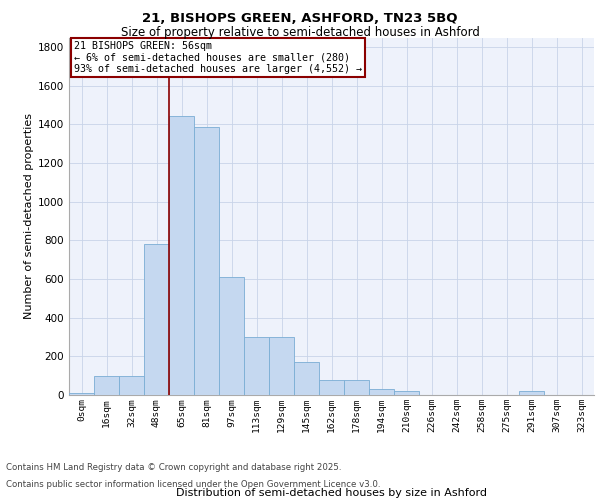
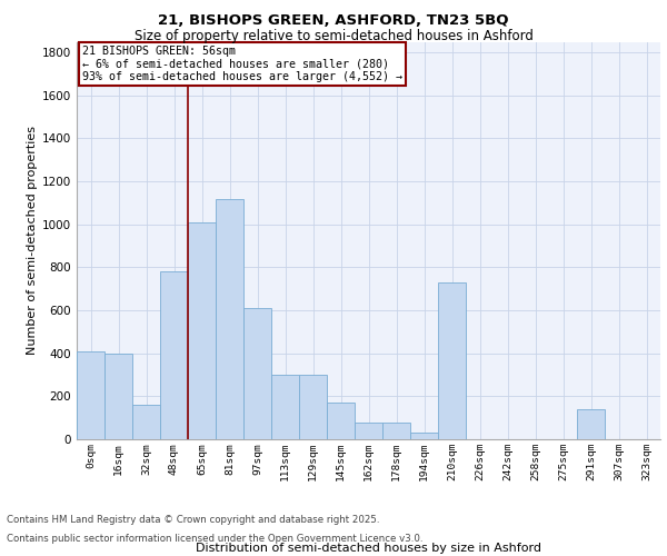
0sqm: 10 -> 410
16sqm: 100 -> 400
32sqm: 100 -> 160
65sqm: 1440 -> 1010
81sqm: 1380 -> 1120
210sqm: 20 -> 730
291sqm: 20 -> 140
